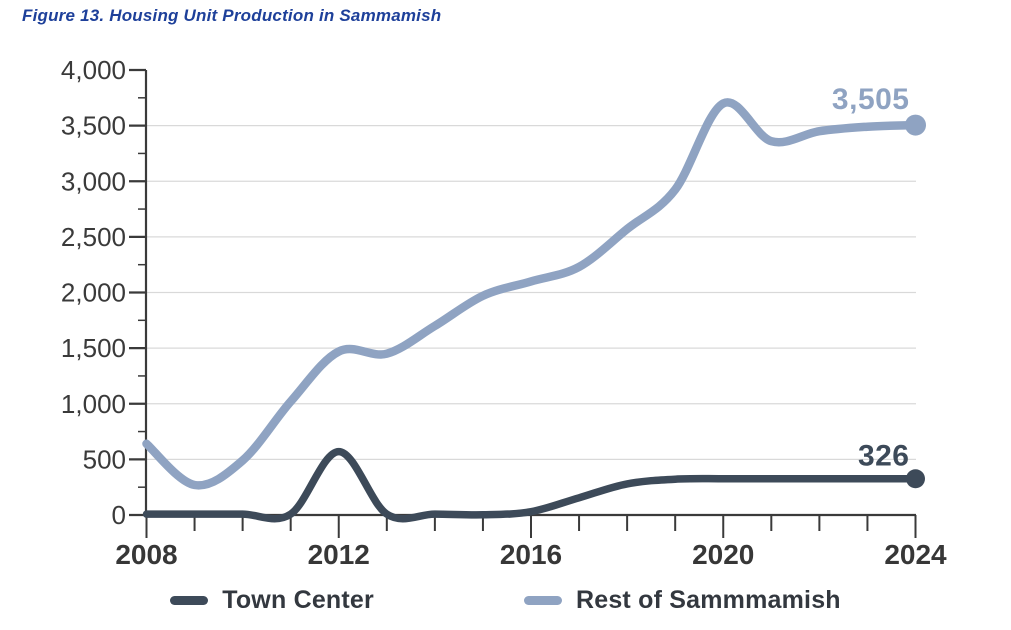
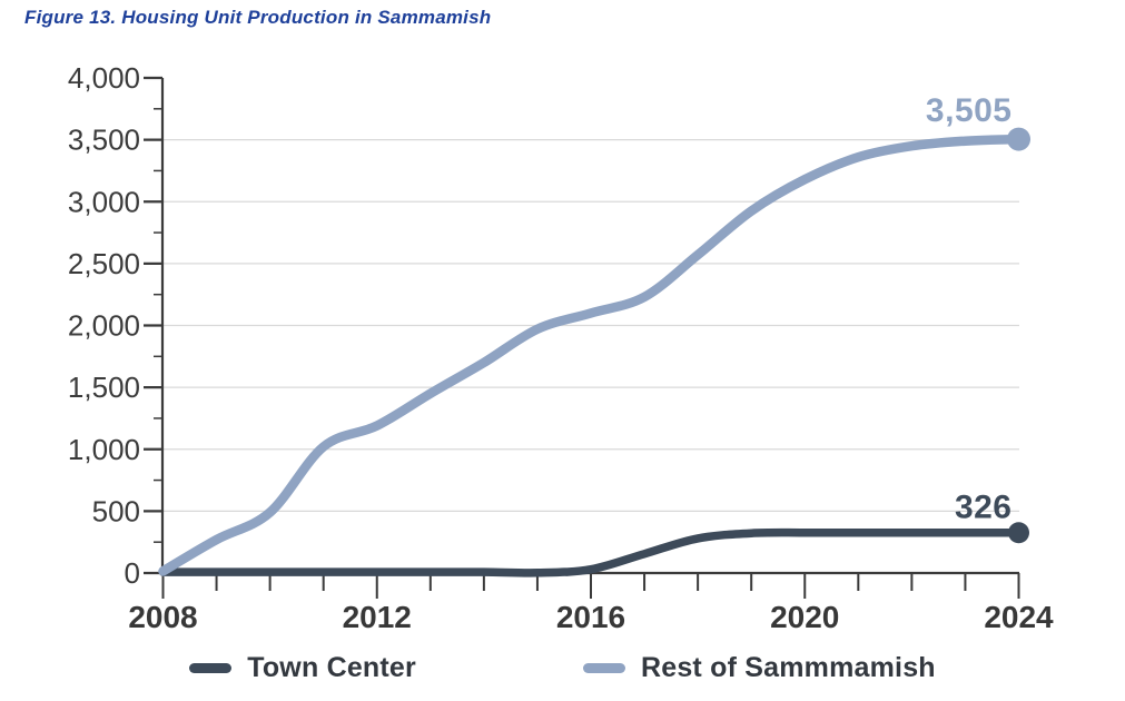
Rest of Sammmamish/2008: 640 -> 20
Town Center/2012: 570 -> 10
Rest of Sammmamish/2012: 1470 -> 1190
Rest of Sammmamish/2020: 3700 -> 3180
